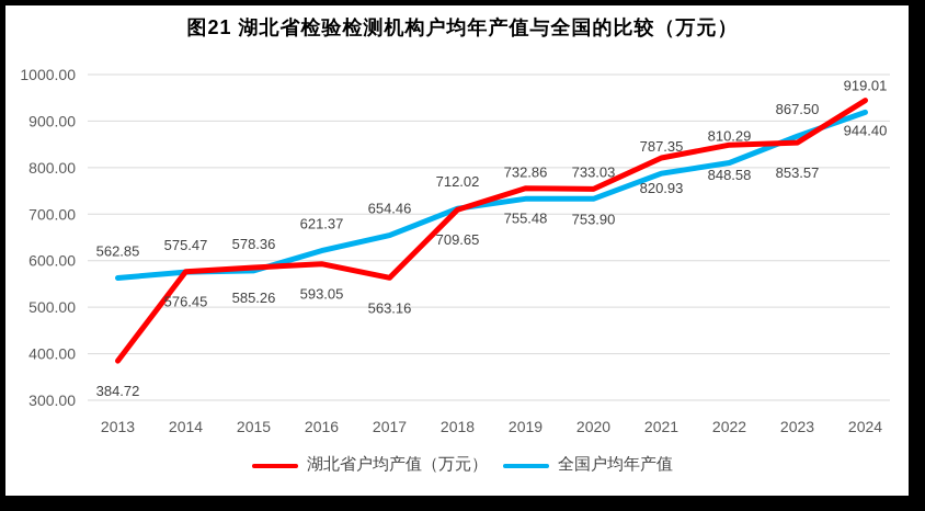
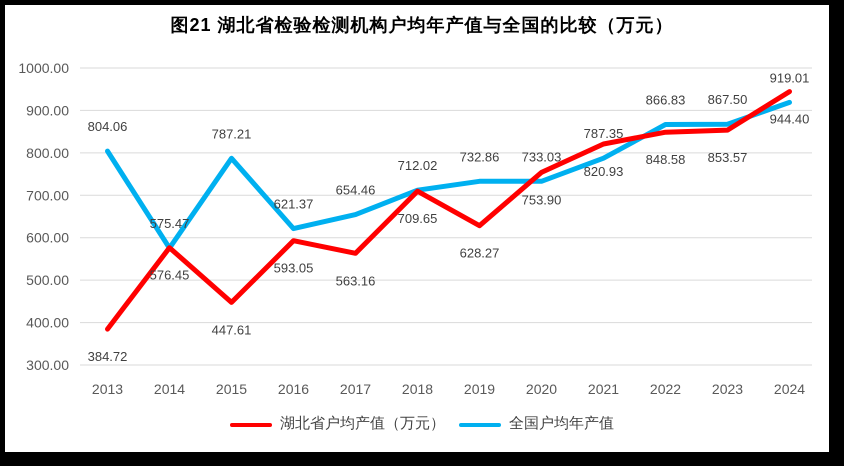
全国户均年产值/2013: 562.85 -> 804.06
湖北省户均产值（万元）/2015: 585.26 -> 447.61
全国户均年产值/2015: 578.36 -> 787.21
湖北省户均产值（万元）/2019: 755.48 -> 628.27
全国户均年产值/2022: 810.29 -> 866.83
